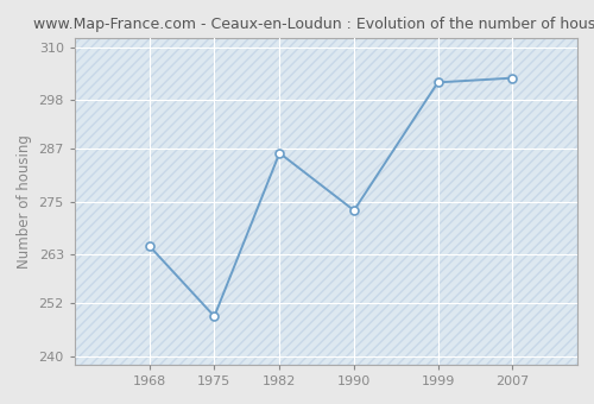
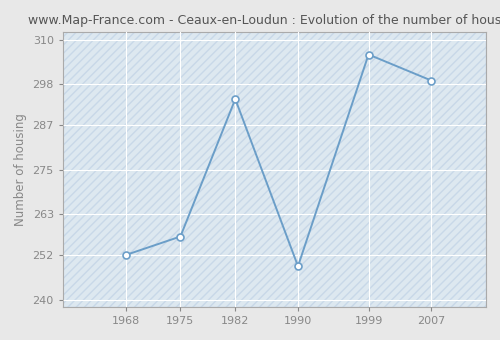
1968: 265 -> 252
1975: 249 -> 257
1982: 286 -> 294
1990: 273 -> 249
1999: 302 -> 306
2007: 303 -> 299
